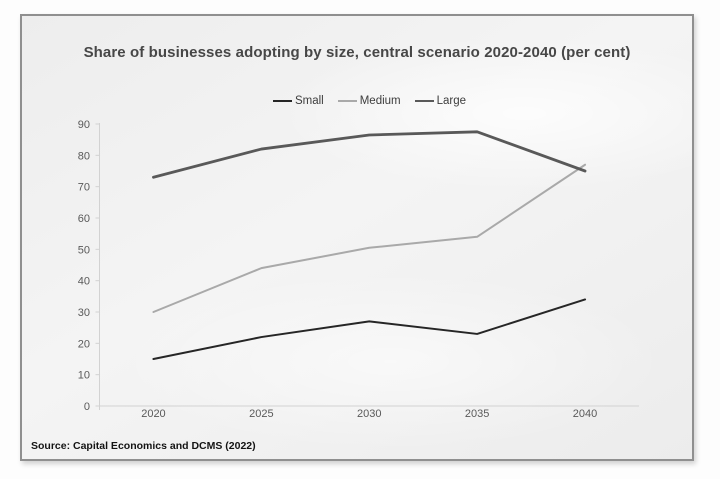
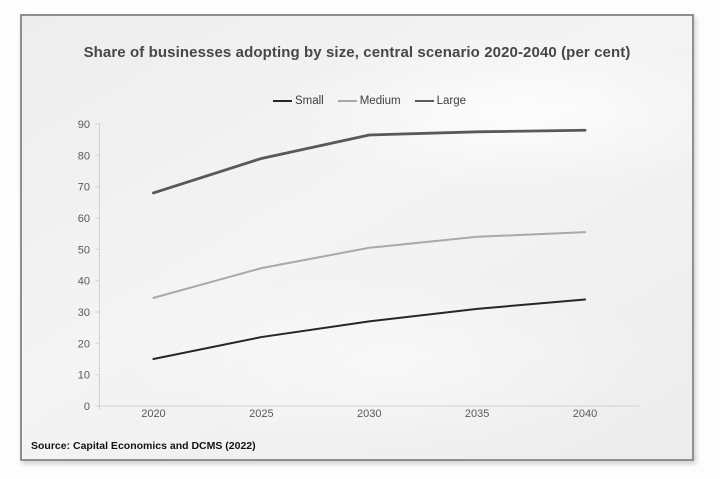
Medium/2020: 30 -> 34
Large/2020: 73 -> 68
Large/2025: 82 -> 79
Small/2035: 23 -> 31
Medium/2040: 77 -> 56
Large/2040: 75 -> 88
